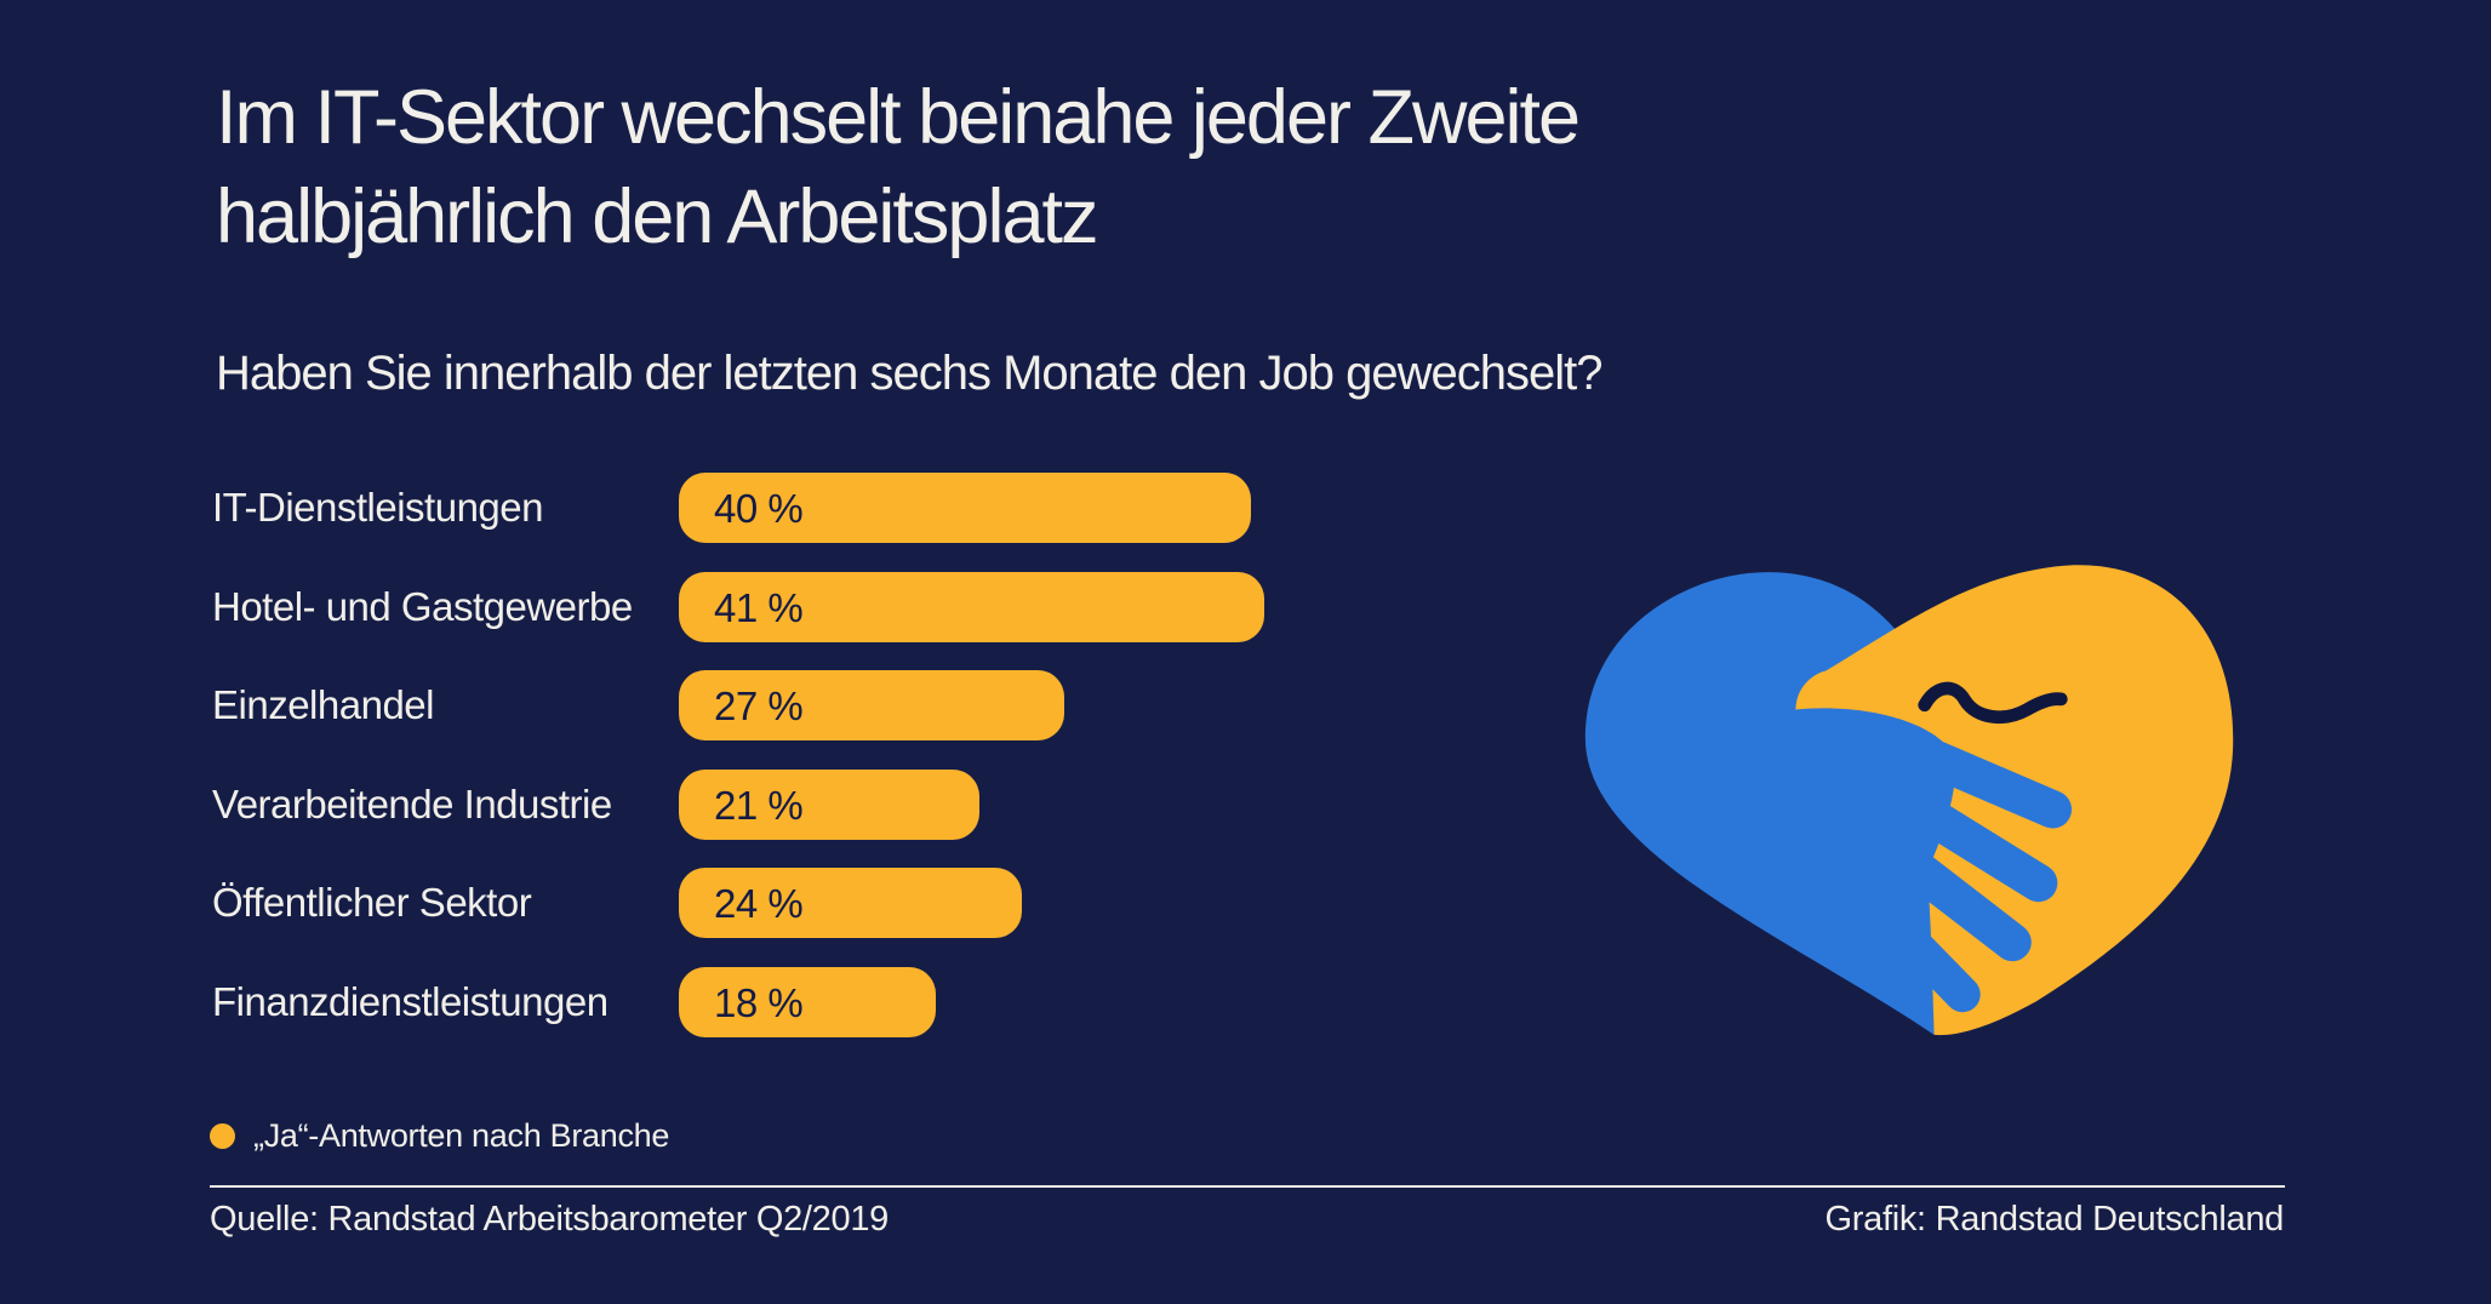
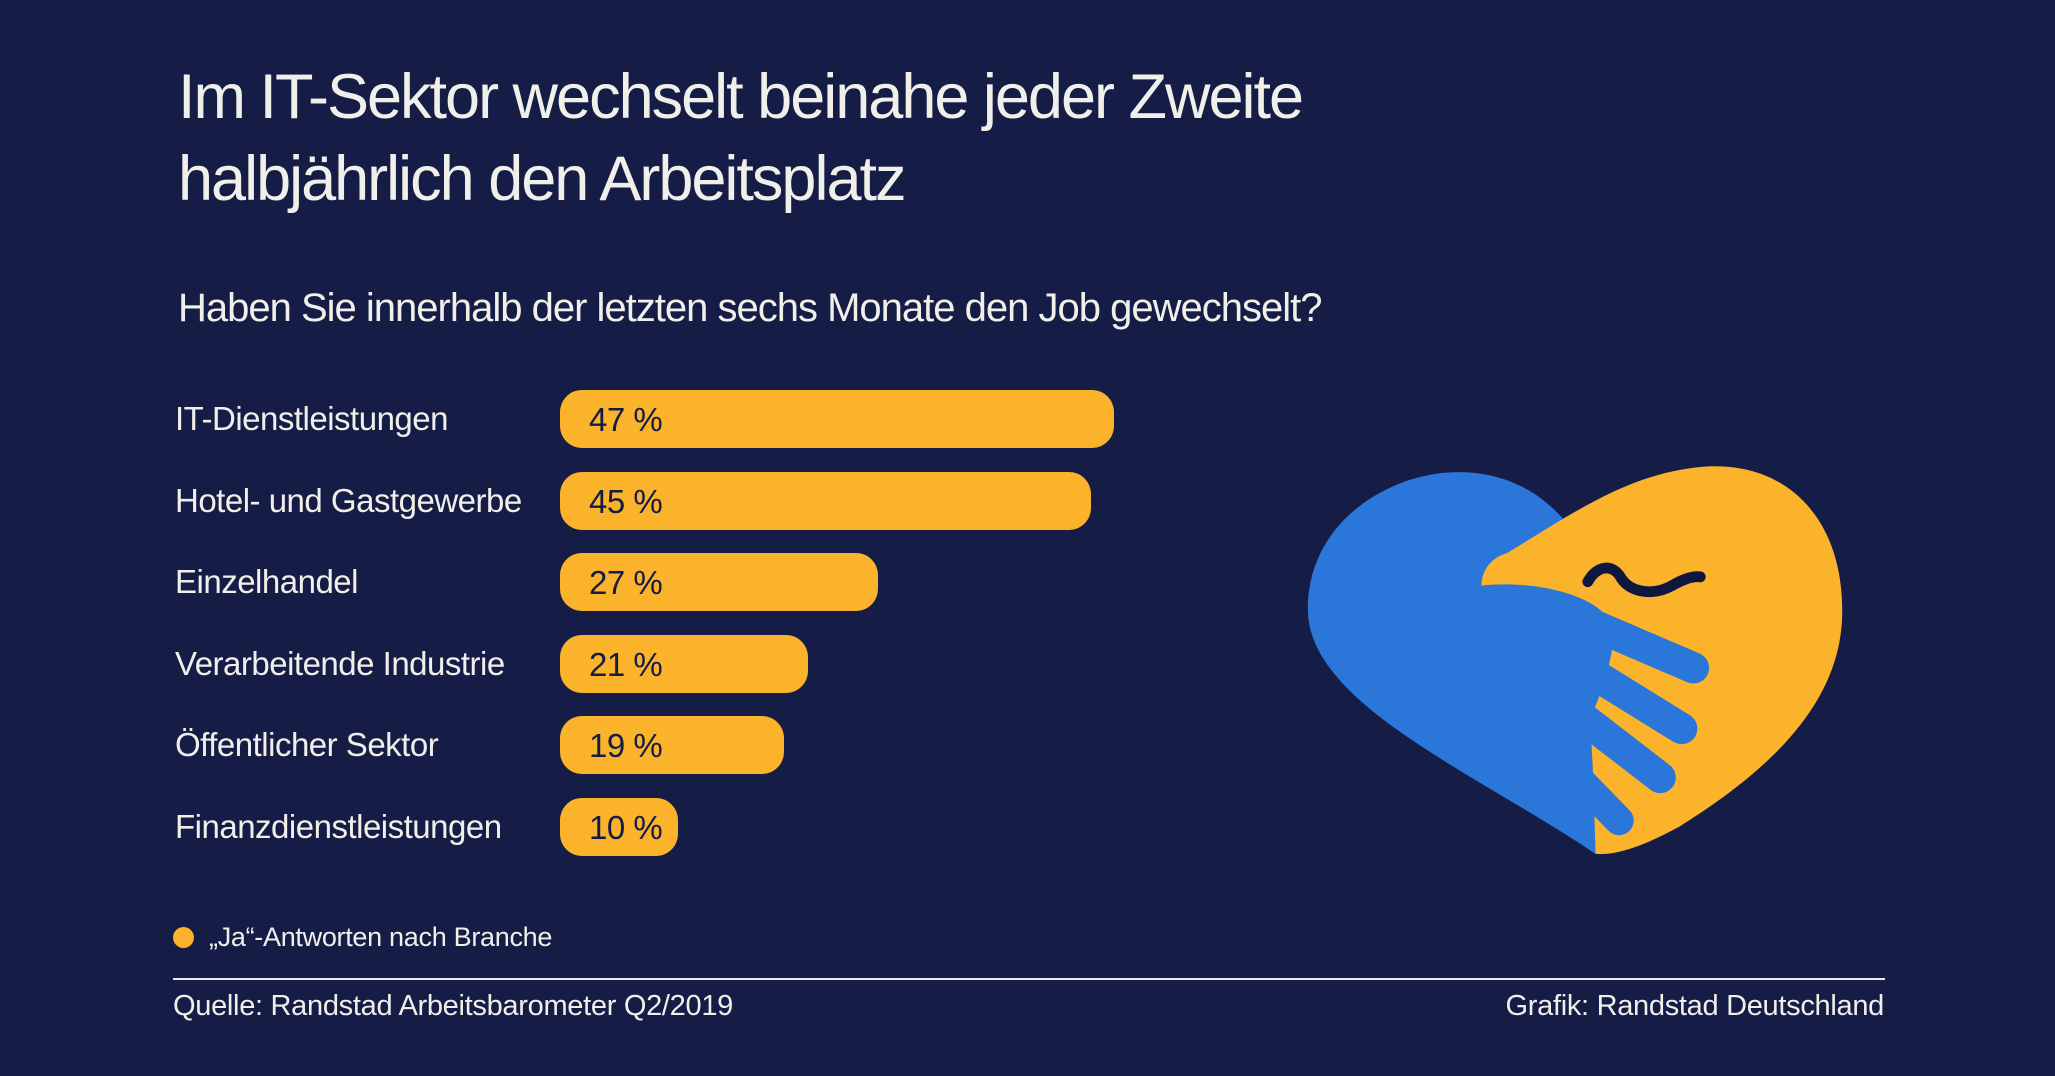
IT-Dienstleistungen: 40 -> 47
Hotel- und Gastgewerbe: 41 -> 45
Öffentlicher Sektor: 24 -> 19
Finanzdienstleistungen: 18 -> 10
